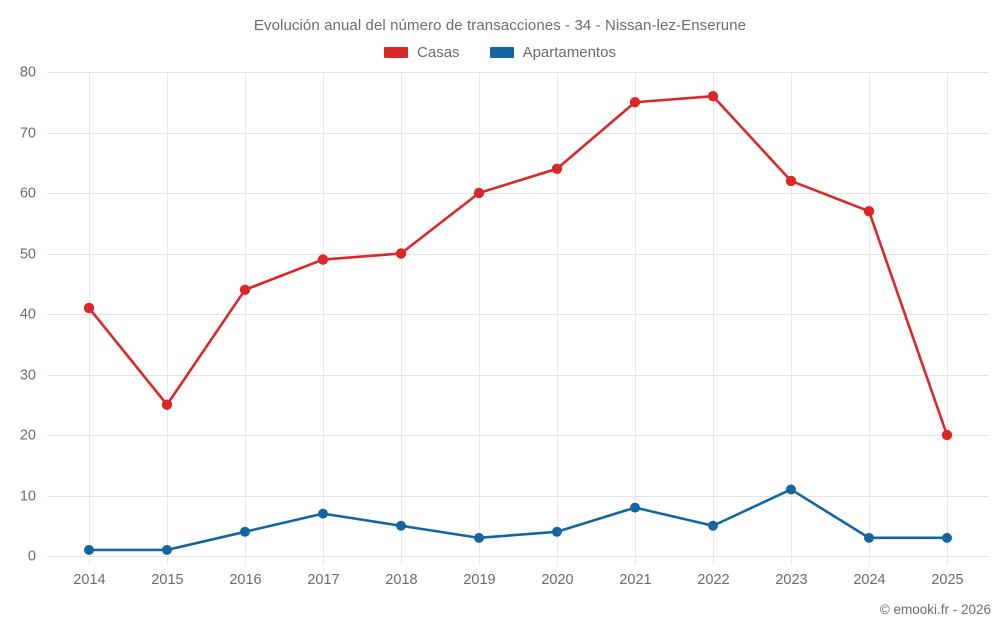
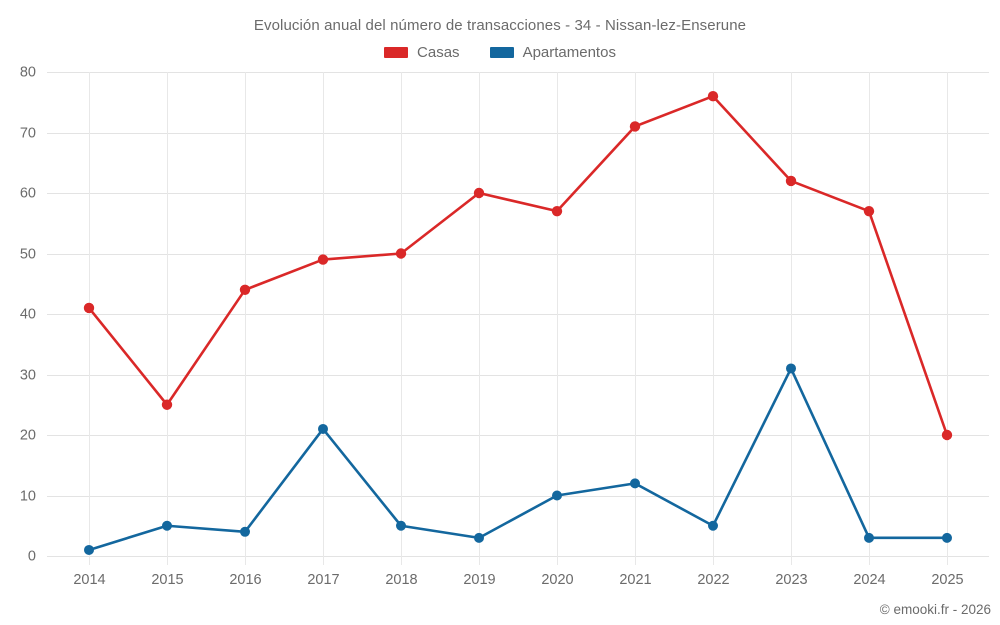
Apartamentos/2015: 1 -> 5
Apartamentos/2017: 7 -> 21
Casas/2020: 64 -> 57
Apartamentos/2020: 4 -> 10
Casas/2021: 75 -> 71
Apartamentos/2021: 8 -> 12
Apartamentos/2023: 11 -> 31
